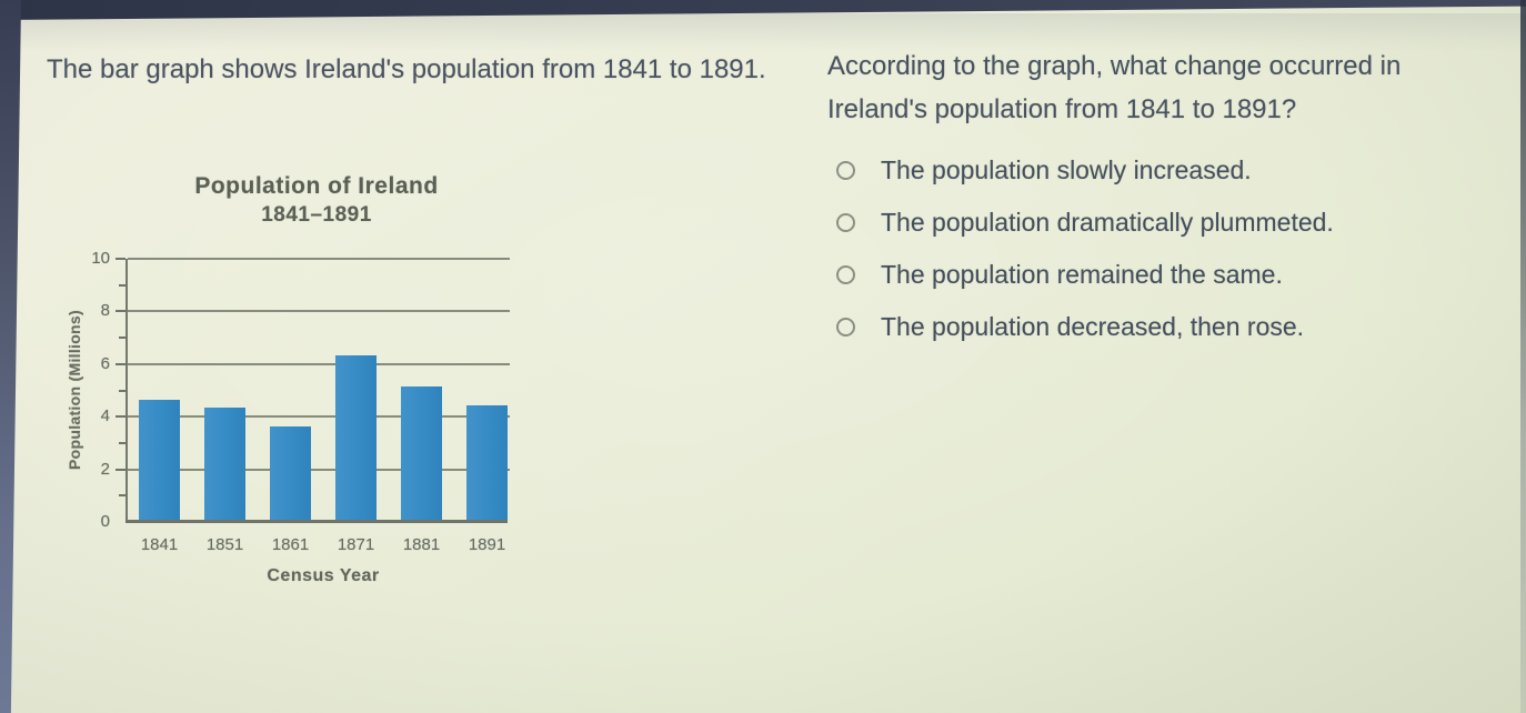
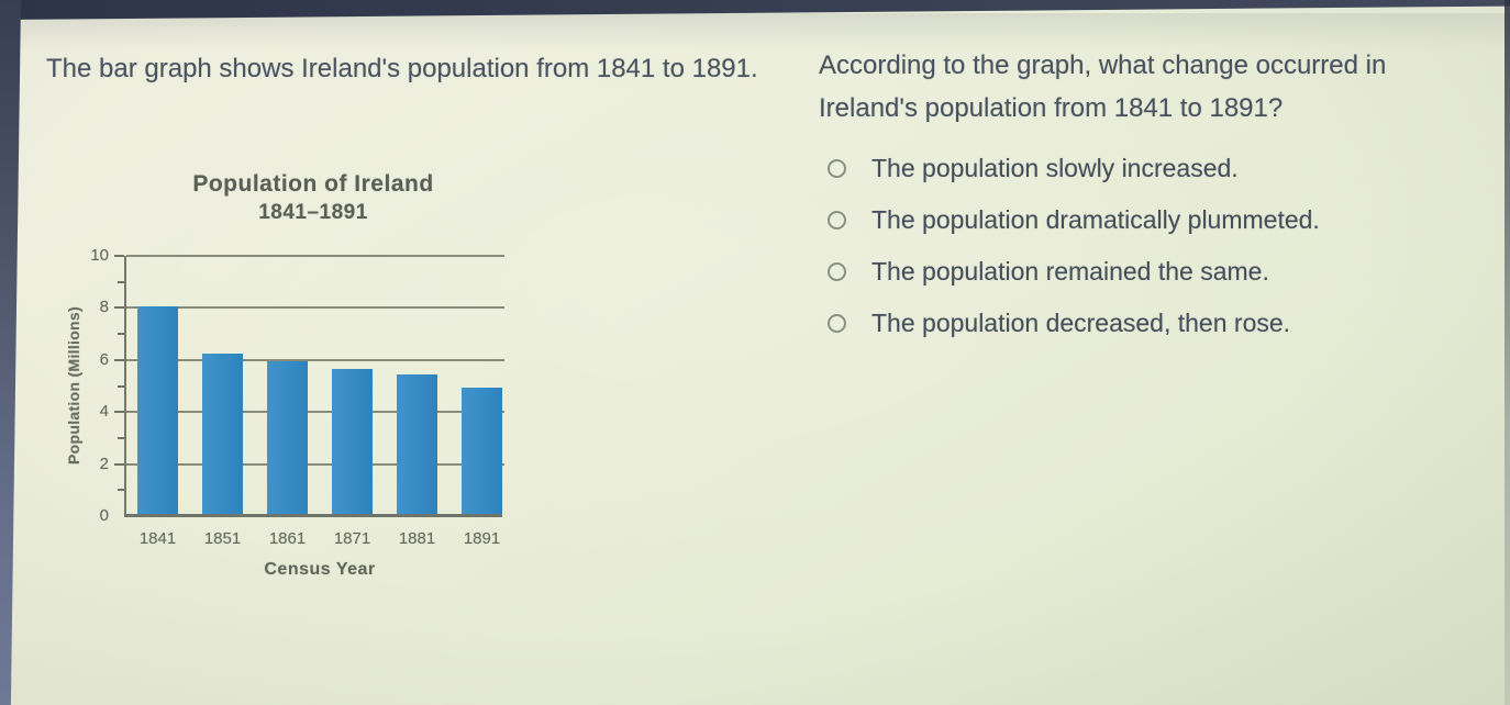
1841: 4.6 -> 8.0
1851: 4.3 -> 6.2
1861: 3.6 -> 5.9
1871: 6.3 -> 5.6
1881: 5.1 -> 5.4
1891: 4.4 -> 4.9
